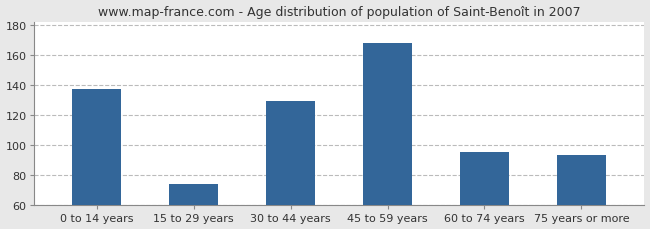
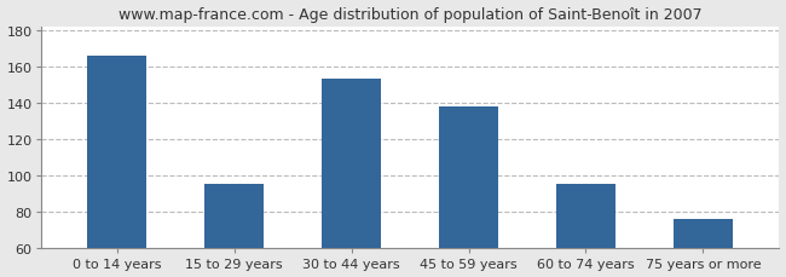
0 to 14 years: 137 -> 166
15 to 29 years: 74 -> 95
30 to 44 years: 129 -> 153
45 to 59 years: 168 -> 138
75 years or more: 93 -> 76
